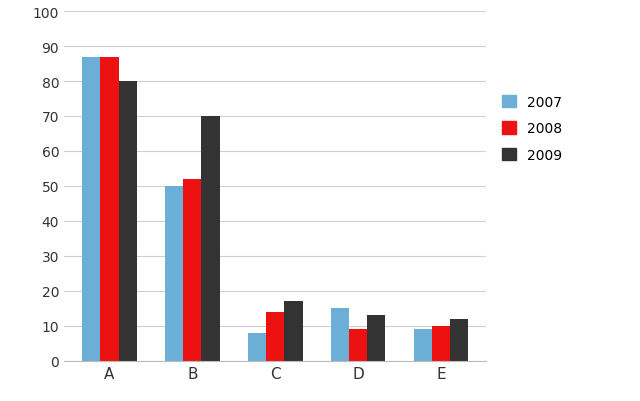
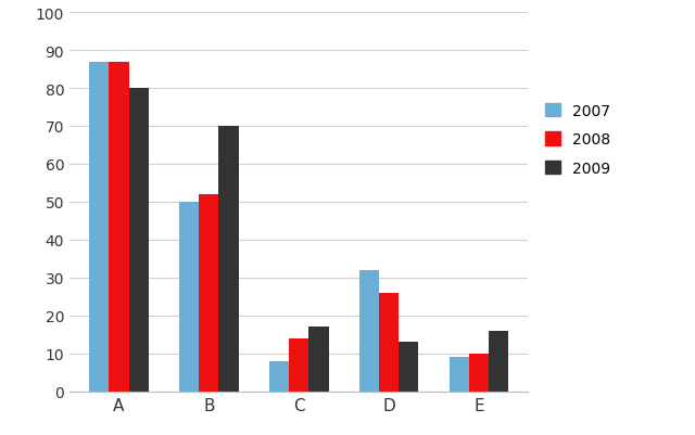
2007/D: 15 -> 32
2008/D: 9 -> 26
2009/E: 12 -> 16
